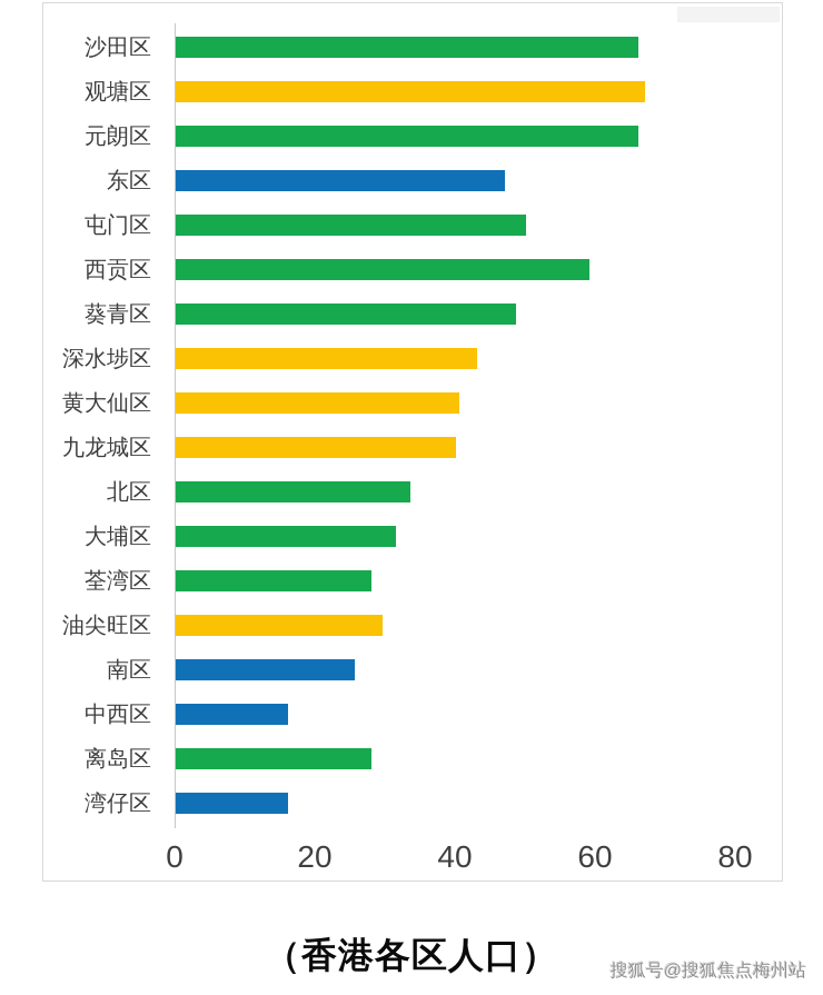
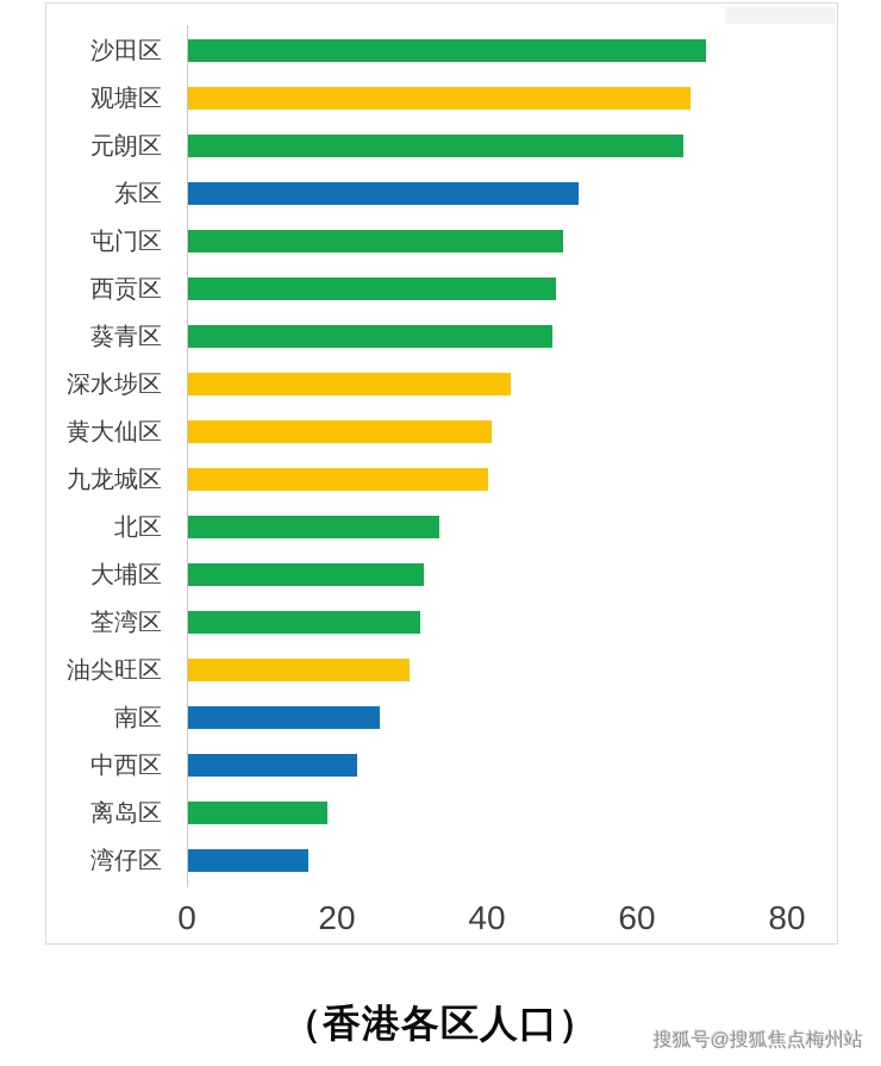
沙田区: 66 -> 69
东区: 47 -> 52
西贡区: 59 -> 49
荃湾区: 28 -> 31
中西区: 16 -> 22
离岛区: 28 -> 18
